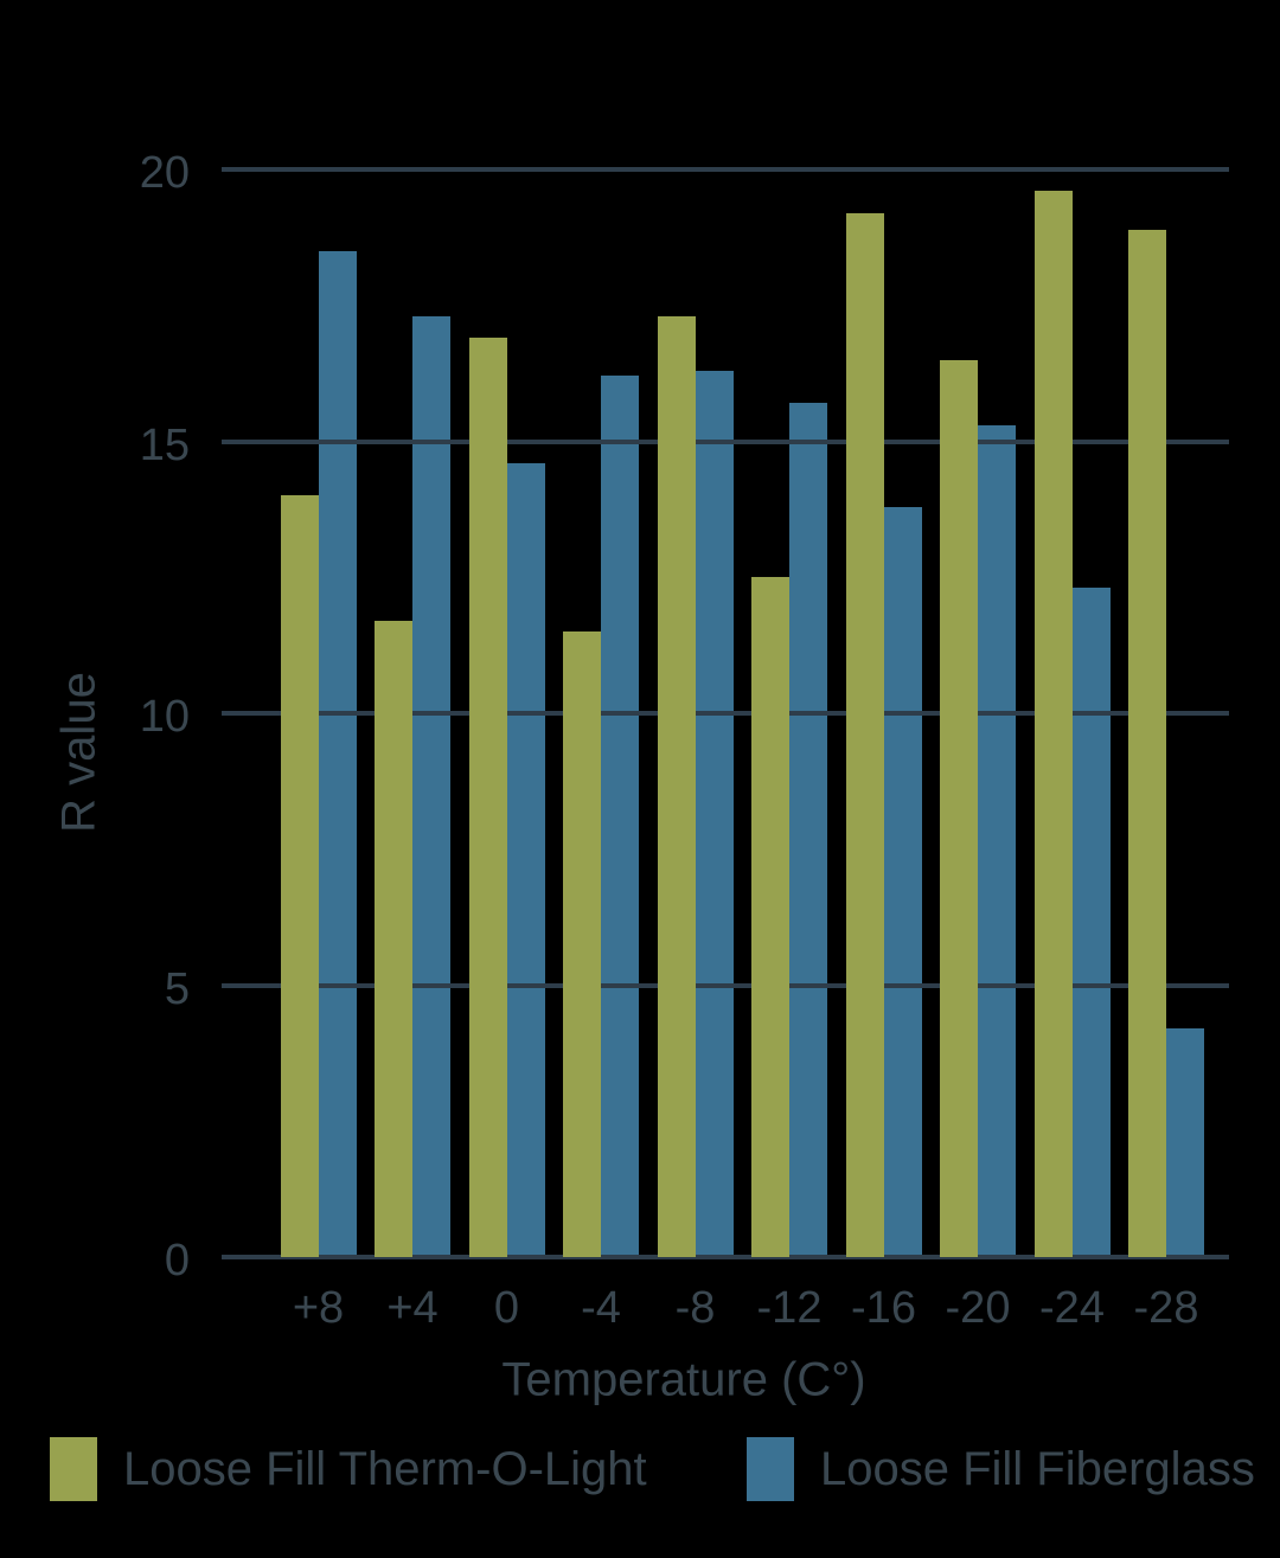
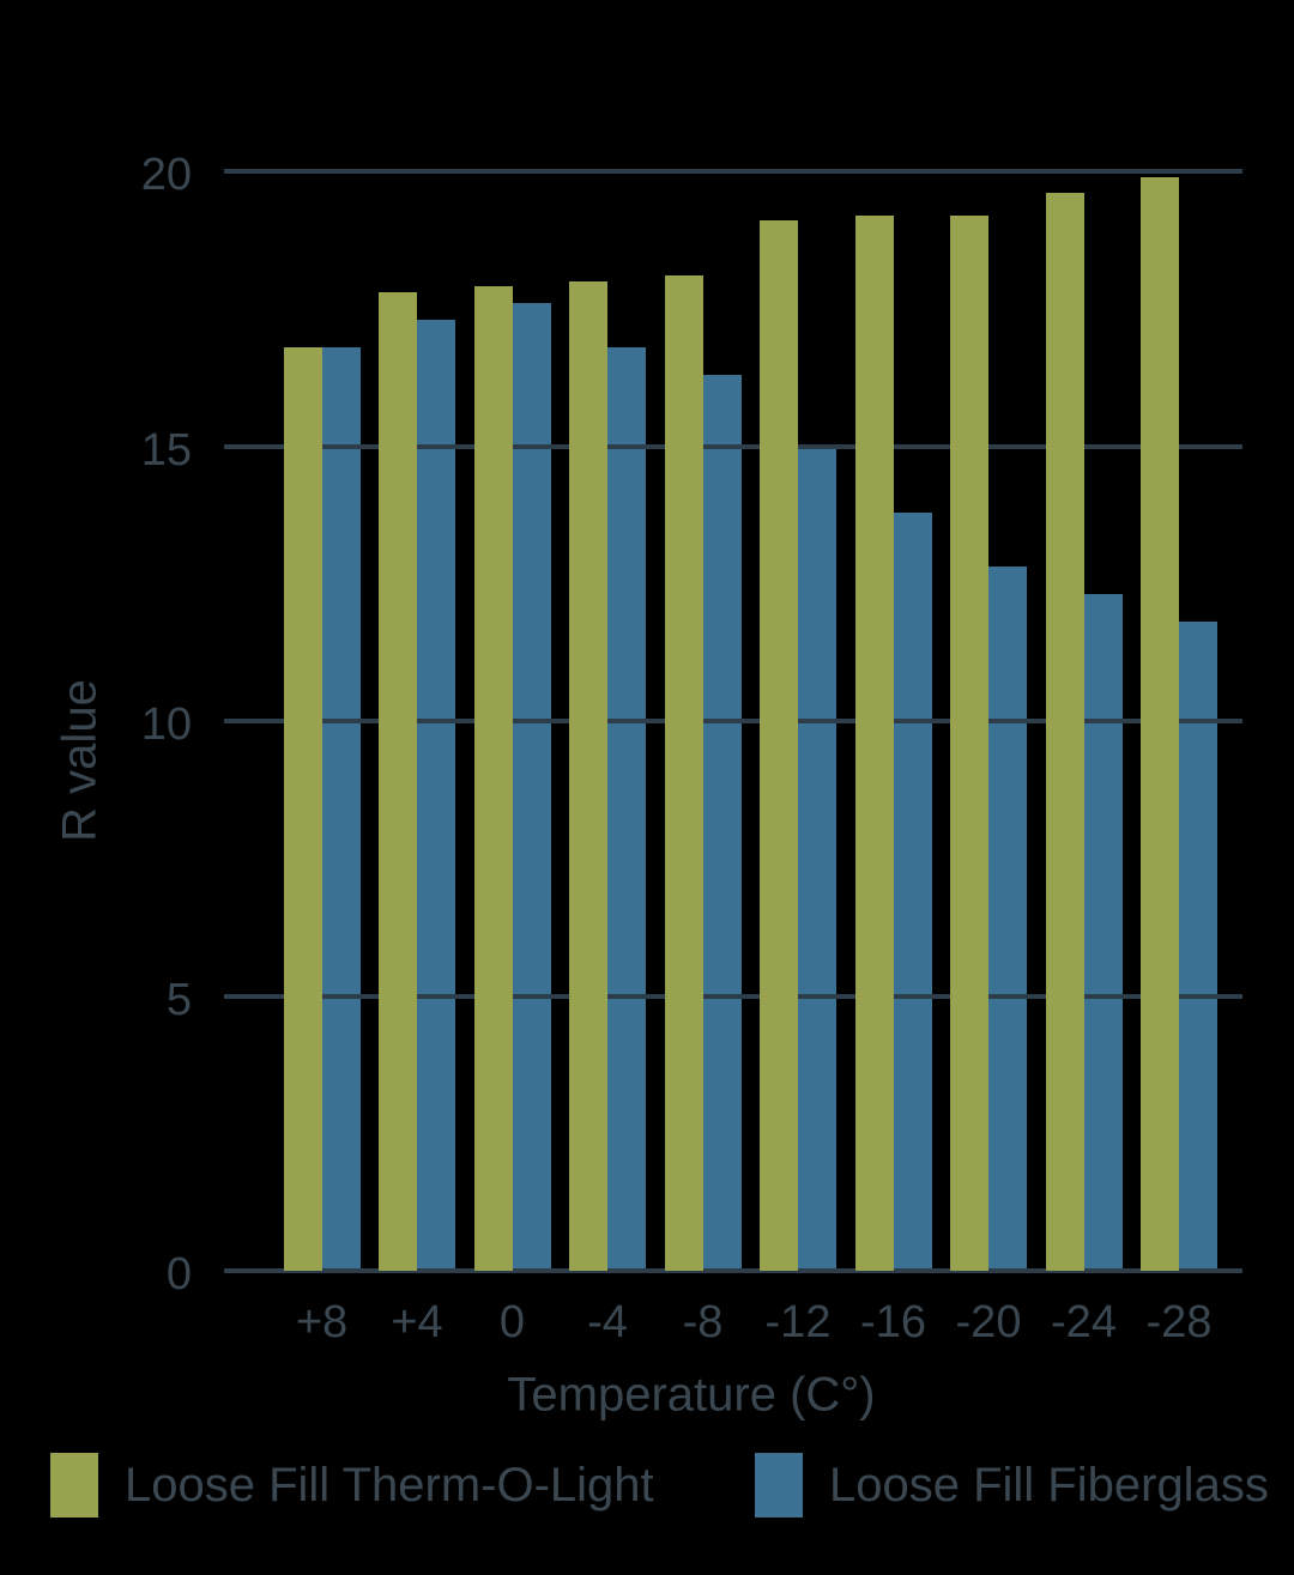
Loose Fill Therm-O-Light/+8: 14.0 -> 16.8
Loose Fill Fiberglass/+8: 18.5 -> 16.8
Loose Fill Therm-O-Light/+4: 11.7 -> 17.8
Loose Fill Therm-O-Light/0: 16.9 -> 17.9
Loose Fill Fiberglass/0: 14.6 -> 17.6
Loose Fill Therm-O-Light/-4: 11.5 -> 18.0
Loose Fill Fiberglass/-4: 16.2 -> 16.8
Loose Fill Therm-O-Light/-8: 17.3 -> 18.1
Loose Fill Therm-O-Light/-12: 12.5 -> 19.1
Loose Fill Fiberglass/-12: 15.7 -> 15.0
Loose Fill Therm-O-Light/-20: 16.5 -> 19.2
Loose Fill Fiberglass/-20: 15.3 -> 12.8
Loose Fill Therm-O-Light/-28: 18.9 -> 19.9
Loose Fill Fiberglass/-28: 4.2 -> 11.8
